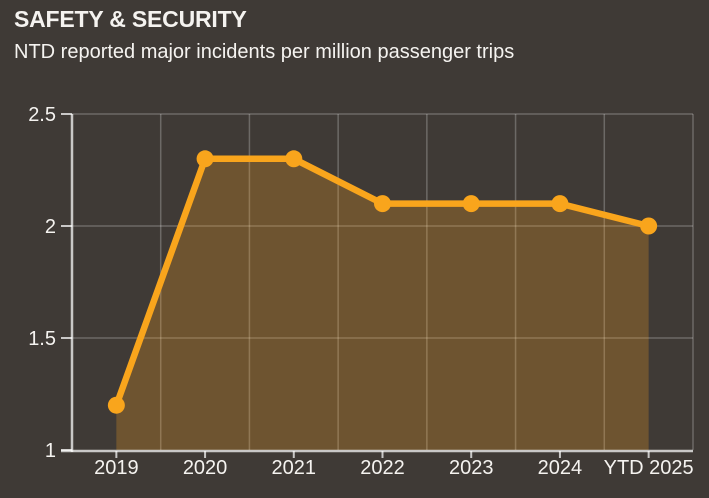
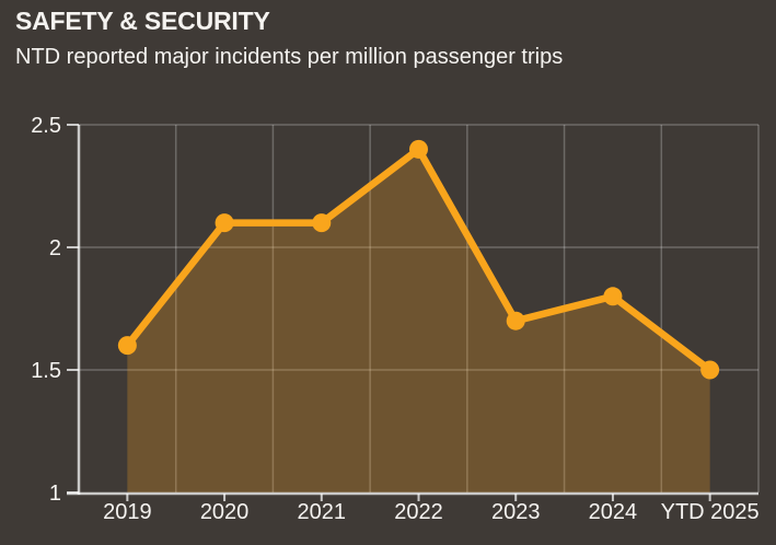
2019: 1.2 -> 1.6
2020: 2.3 -> 2.1
2021: 2.3 -> 2.1
2022: 2.1 -> 2.4
2023: 2.1 -> 1.7
2024: 2.1 -> 1.8
YTD 2025: 2.0 -> 1.5
